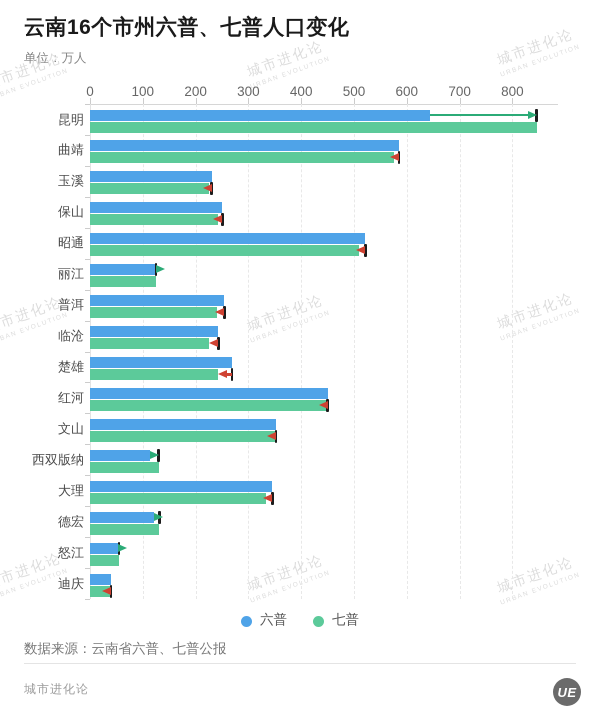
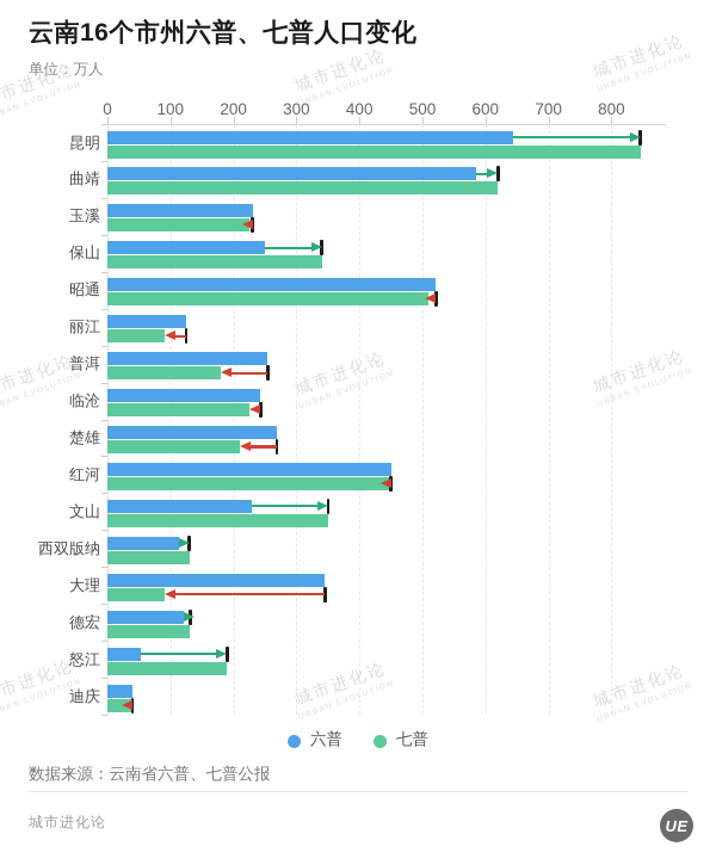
七普/曲靖: 580 -> 620
七普/保山: 240 -> 340
七普/丽江: 130 -> 90
七普/普洱: 240 -> 180
七普/楚雄: 240 -> 210
六普/文山: 350 -> 230
七普/大理: 330 -> 90
七普/怒江: 60 -> 190
